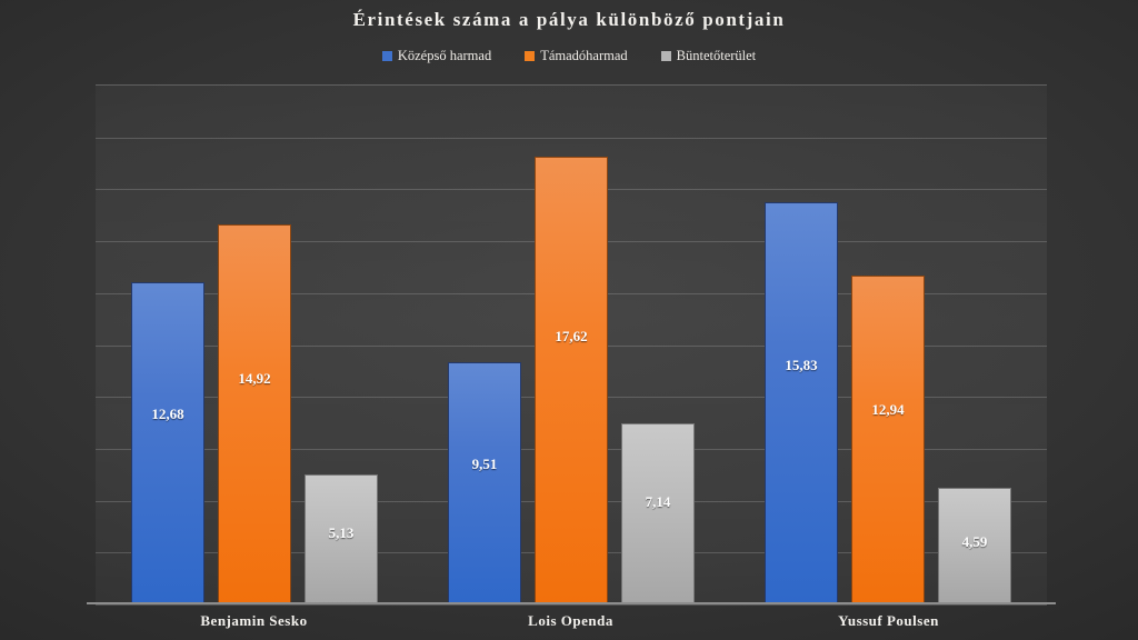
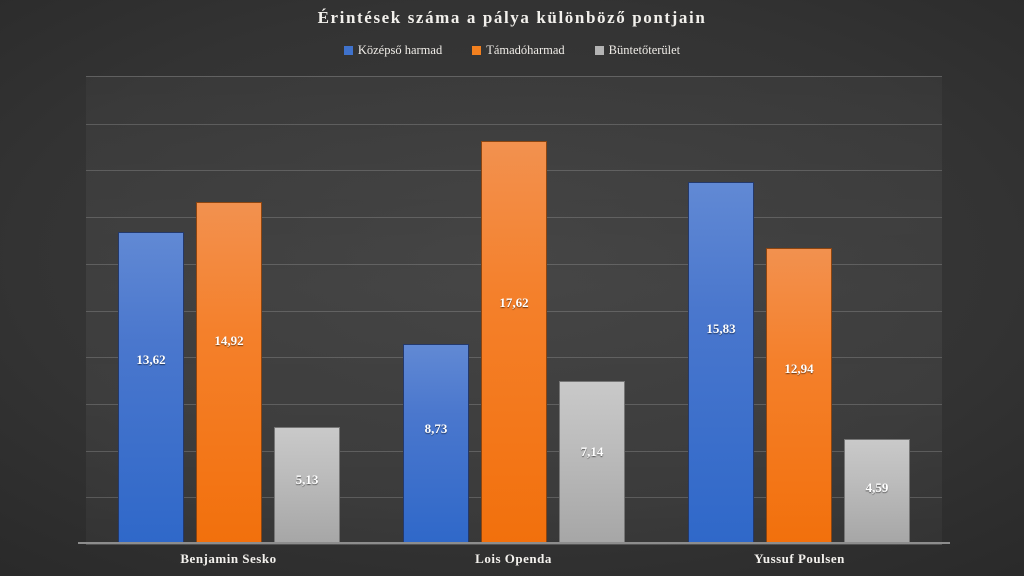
Középső harmad/Benjamin Sesko: 12,68 -> 13,62
Középső harmad/Lois Openda: 9,51 -> 8,73
